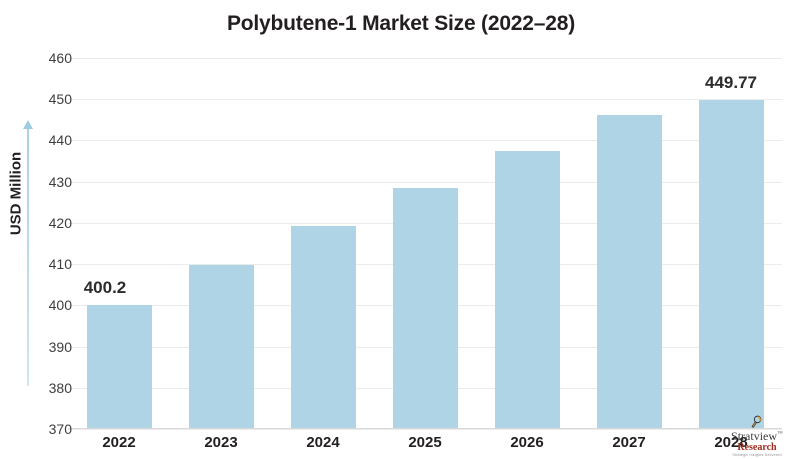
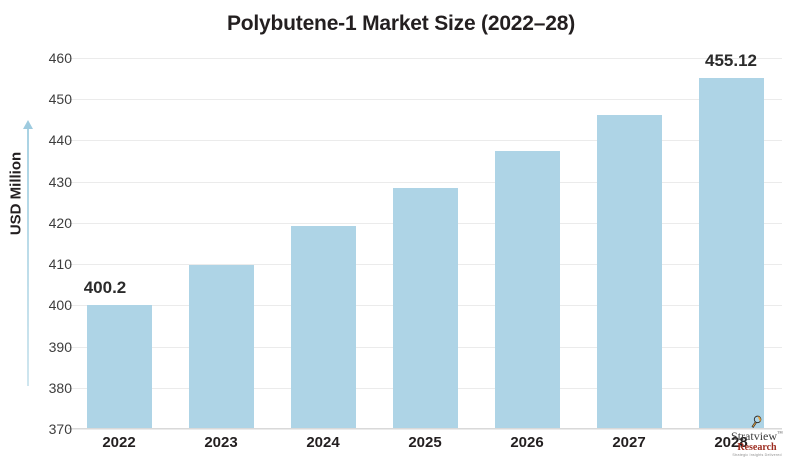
2028: 449.77 -> 455.12
